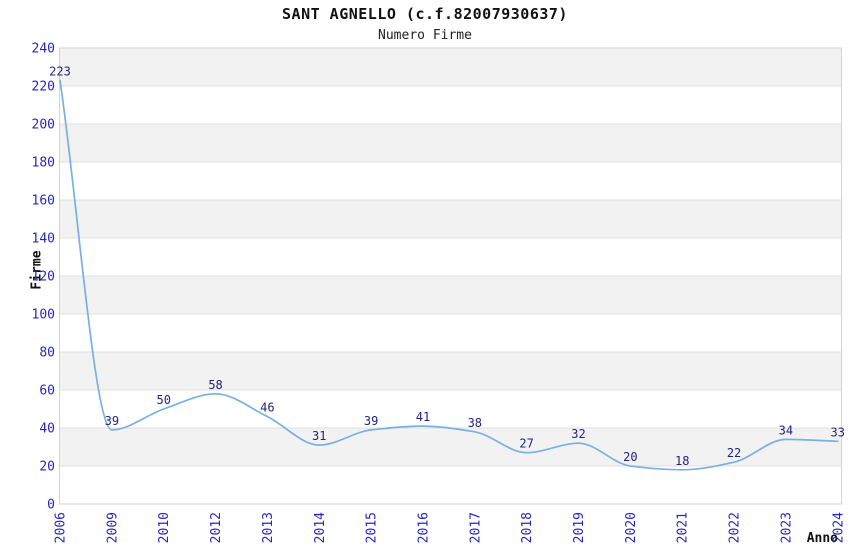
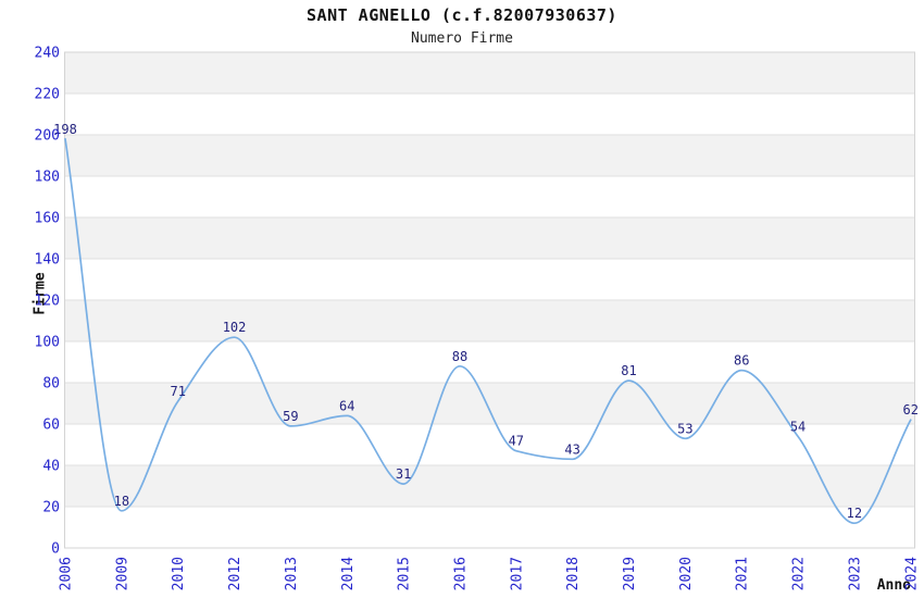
2006: 223 -> 198
2009: 39 -> 18
2010: 50 -> 71
2012: 58 -> 102
2013: 46 -> 59
2014: 31 -> 64
2015: 39 -> 31
2016: 41 -> 88
2017: 38 -> 47
2018: 27 -> 43
2019: 32 -> 81
2020: 20 -> 53
2021: 18 -> 86
2022: 22 -> 54
2023: 34 -> 12
2024: 33 -> 62
